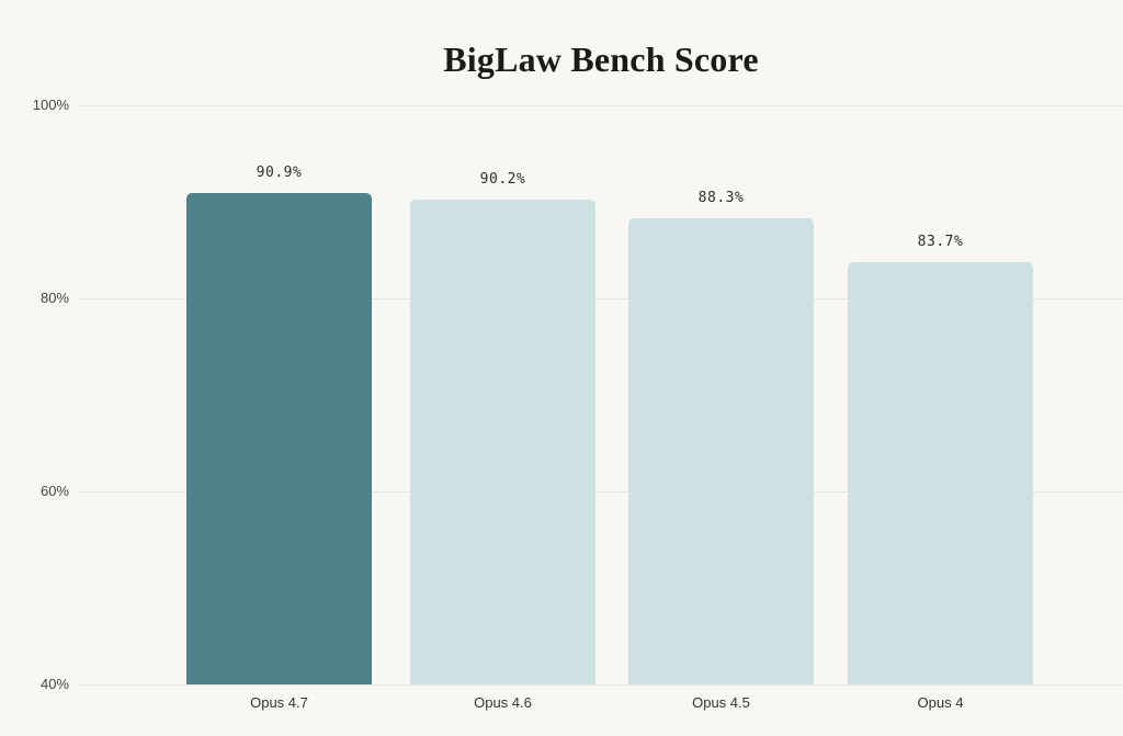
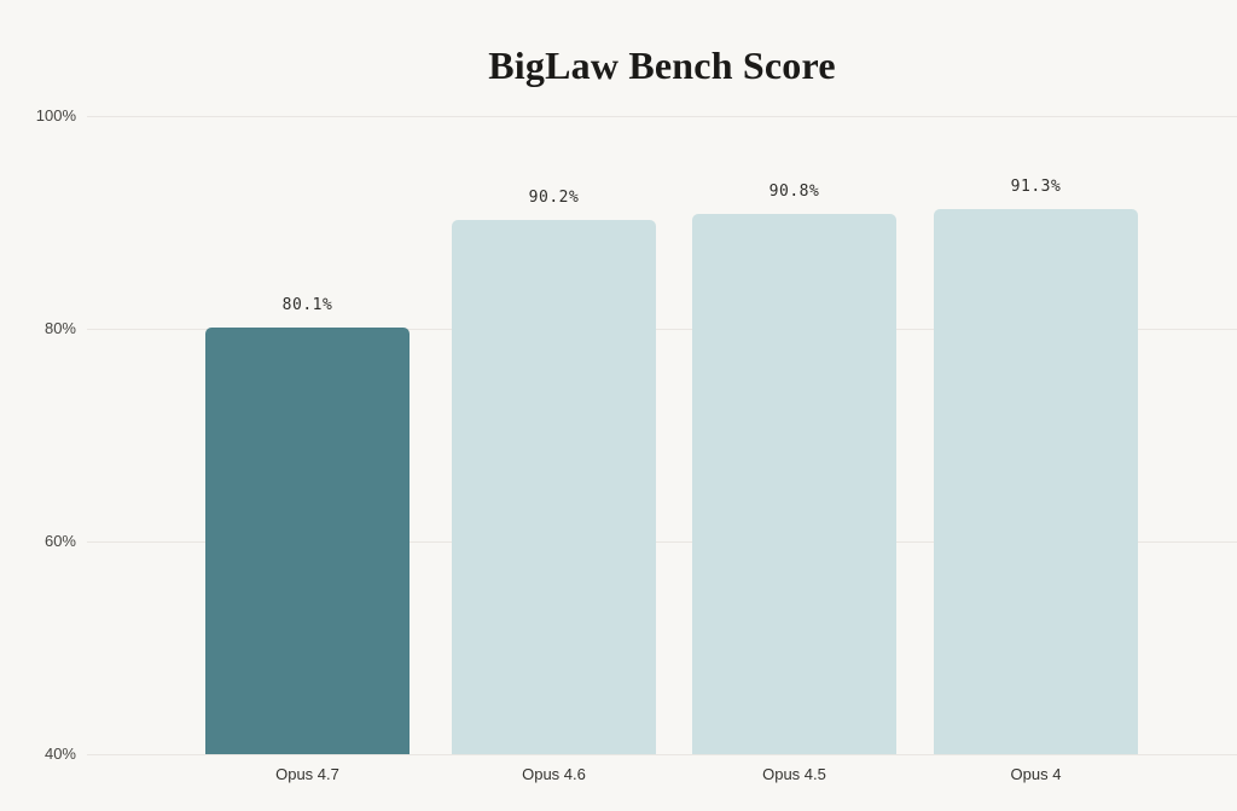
Opus 4.7: 90.9% -> 80.1%
Opus 4.5: 88.3% -> 90.8%
Opus 4: 83.7% -> 91.3%
